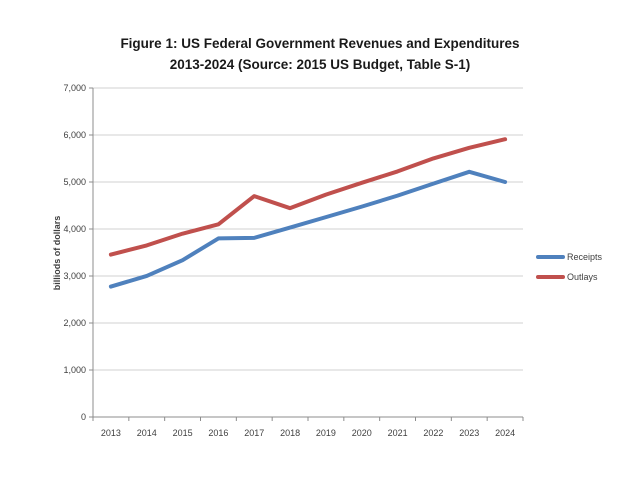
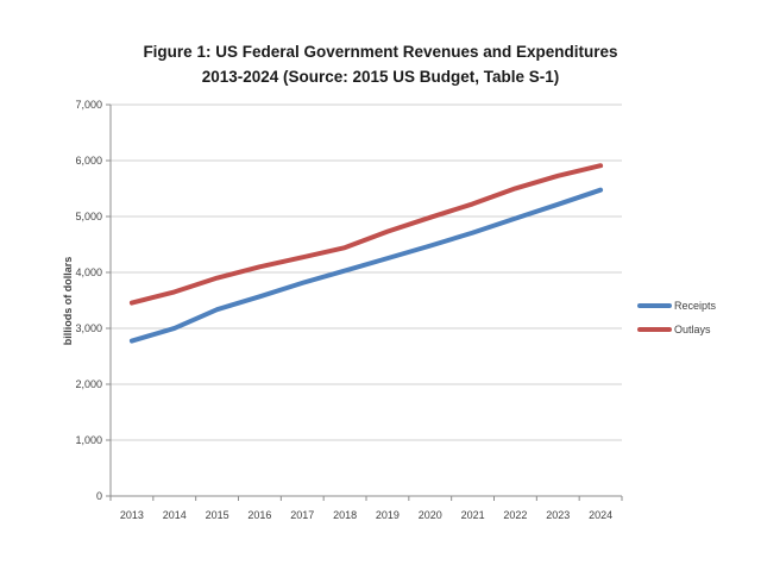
Receipts/2016: 3800 -> 3600
Outlays/2017: 4700 -> 4300
Receipts/2024: 5000 -> 5500
